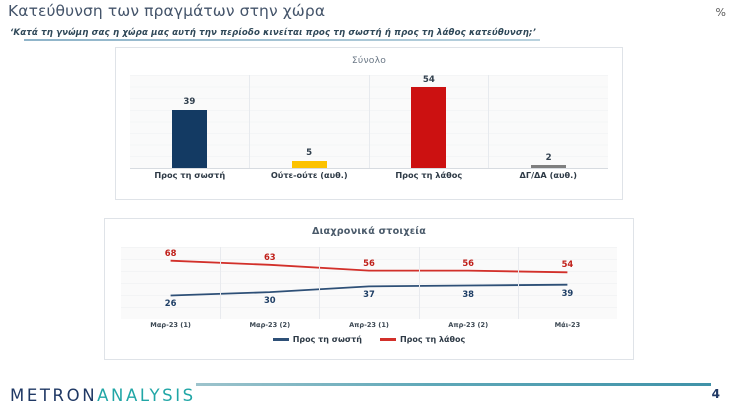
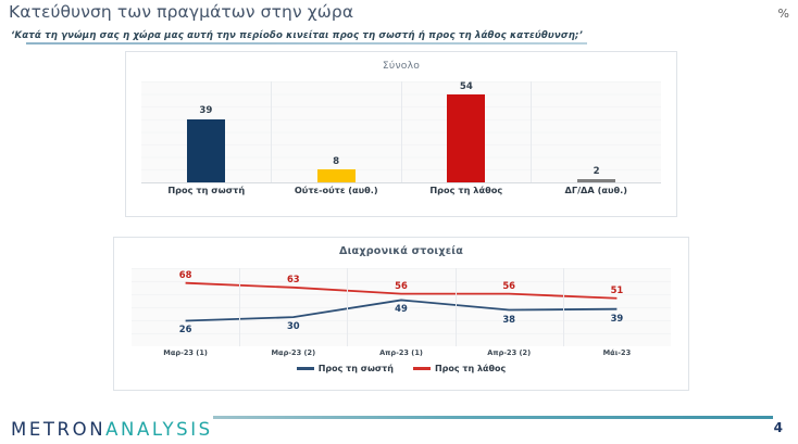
Σύνολο/Ούτε-ούτε (αυθ.): 5 -> 8
Διαχρονικά στοιχεία/Προς τη σωστή/Απρ-23 (1): 37 -> 49
Διαχρονικά στοιχεία/Προς τη λάθος/Μάι-23: 54 -> 51
